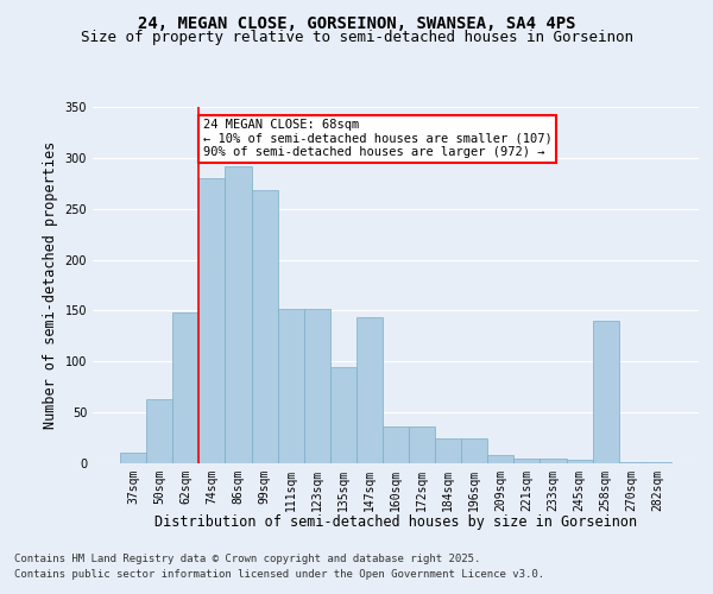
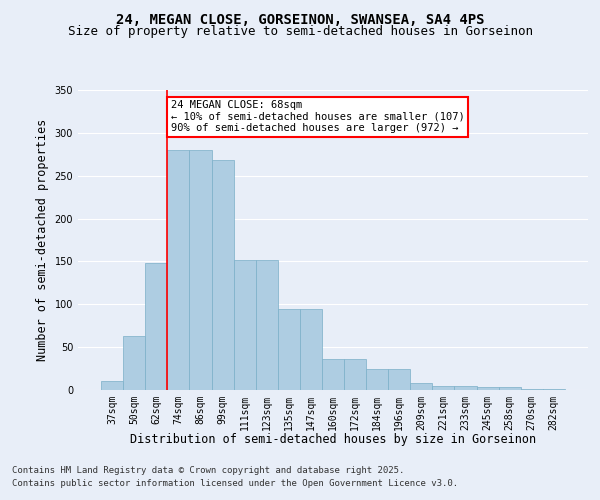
86sqm: 292 -> 280
147sqm: 144 -> 95
258sqm: 140 -> 3
